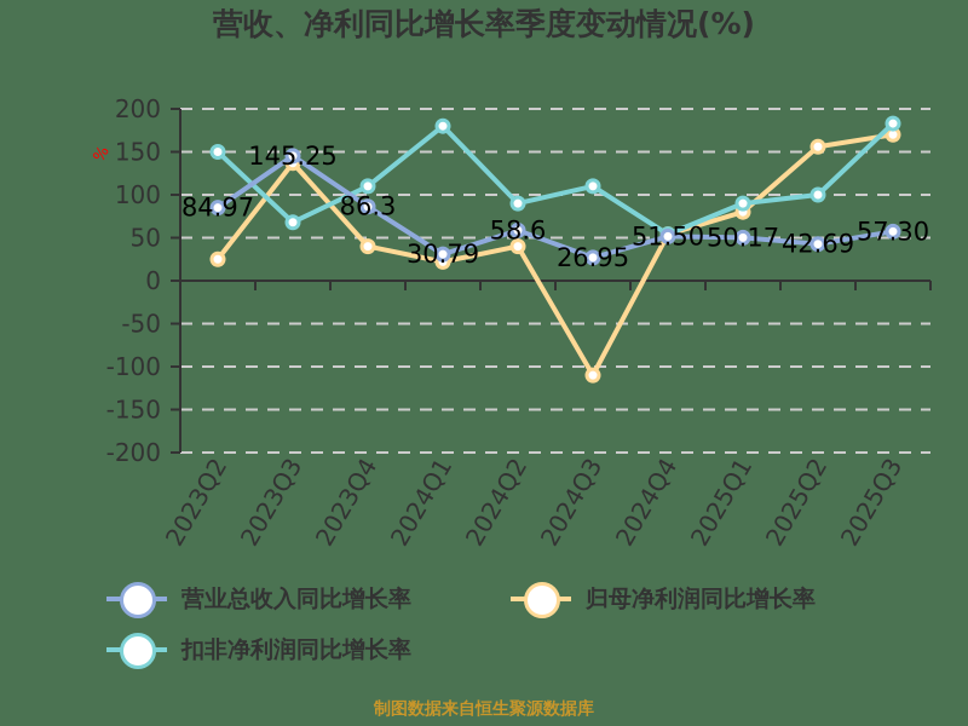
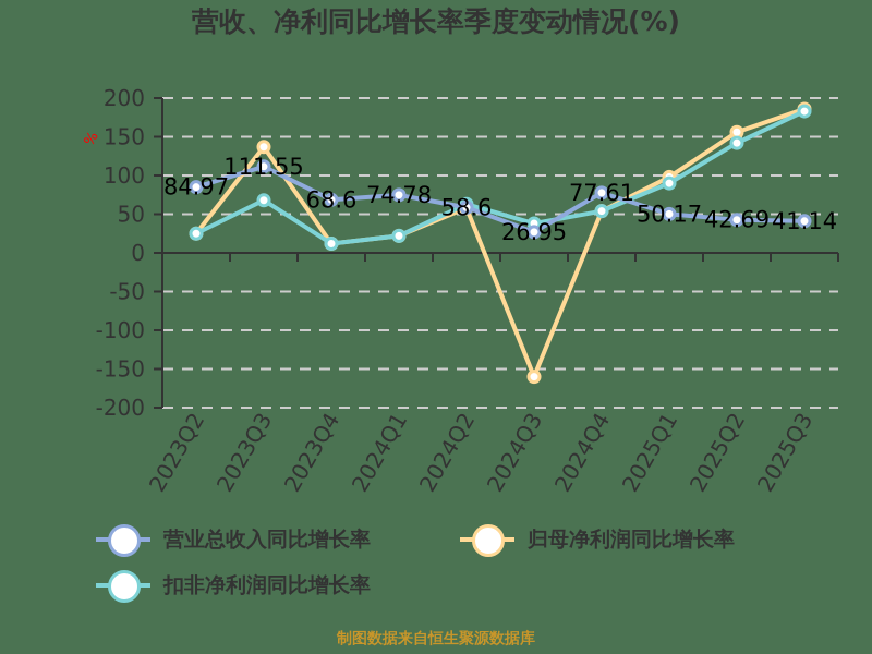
扣非净利润同比增长率/2023Q2: 150 -> 20
营业总收入同比增长率/2023Q3: 145.25 -> 111.55
营业总收入同比增长率/2023Q4: 86.3 -> 68.6
归母净利润同比增长率/2023Q4: 40 -> 10
扣非净利润同比增长率/2023Q4: 110 -> 10
营业总收入同比增长率/2024Q1: 30.79 -> 74.78
扣非净利润同比增长率/2024Q1: 180 -> 20
归母净利润同比增长率/2024Q2: 40 -> 60
扣非净利润同比增长率/2024Q2: 90 -> 60
归母净利润同比增长率/2024Q3: -110 -> -160
扣非净利润同比增长率/2024Q3: 110 -> 40
营业总收入同比增长率/2024Q4: 51.50 -> 77.61
归母净利润同比增长率/2025Q1: 80 -> 100
扣非净利润同比增长率/2025Q2: 100 -> 140
营业总收入同比增长率/2025Q3: 57.30 -> 41.14
归母净利润同比增长率/2025Q3: 170 -> 190
